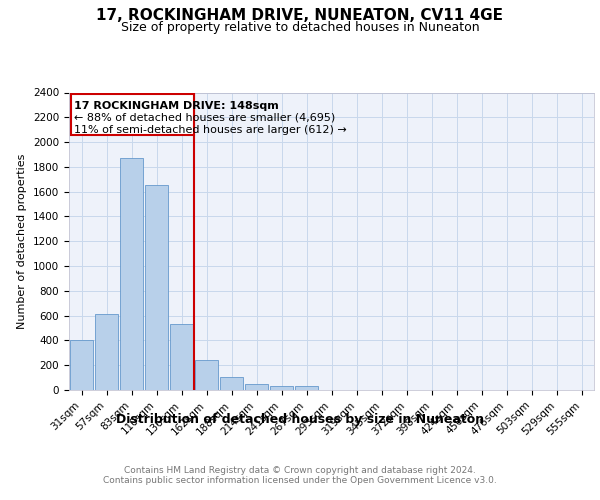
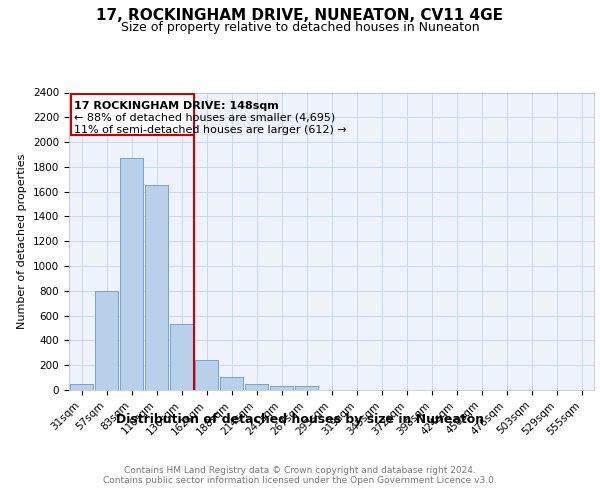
31sqm: 400 -> 50
57sqm: 610 -> 800
